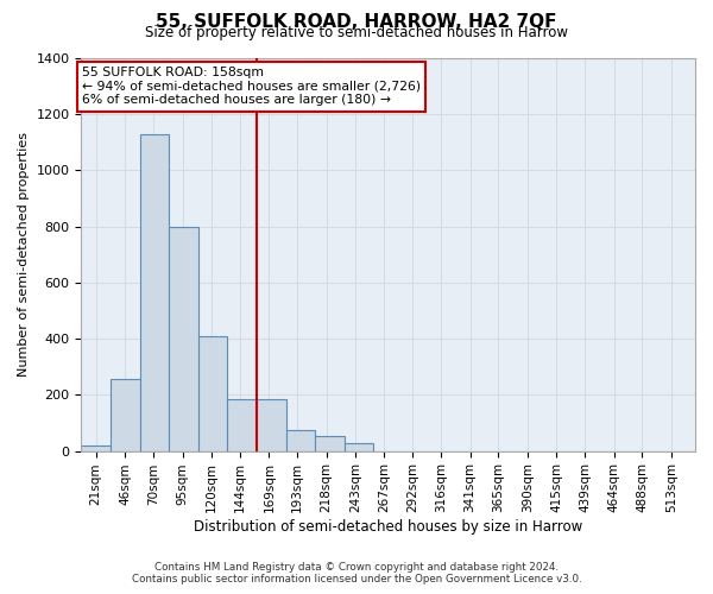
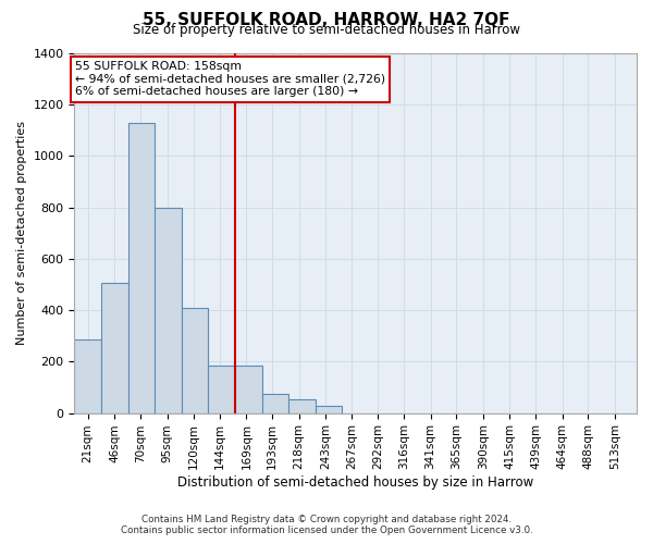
21sqm: 20 -> 285
46sqm: 255 -> 505
